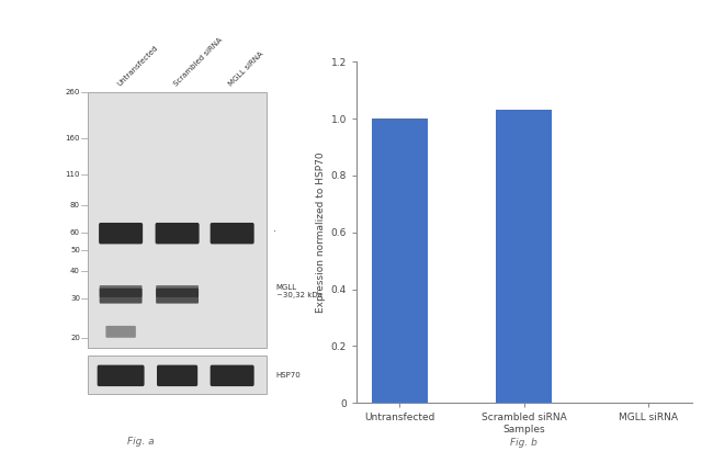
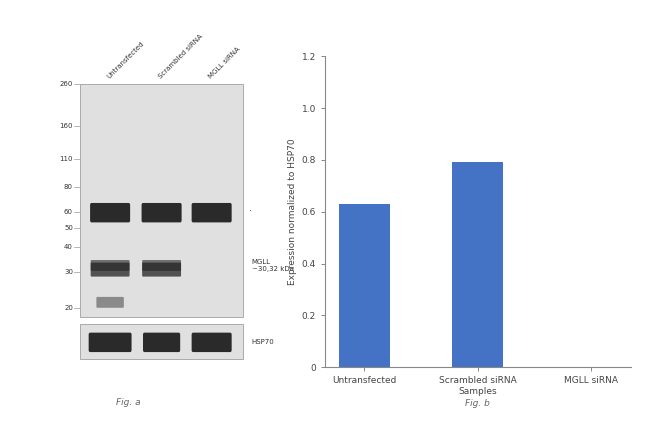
Untransfected: 1.00 -> 0.63
Scrambled siRNA: 1.03 -> 0.79
